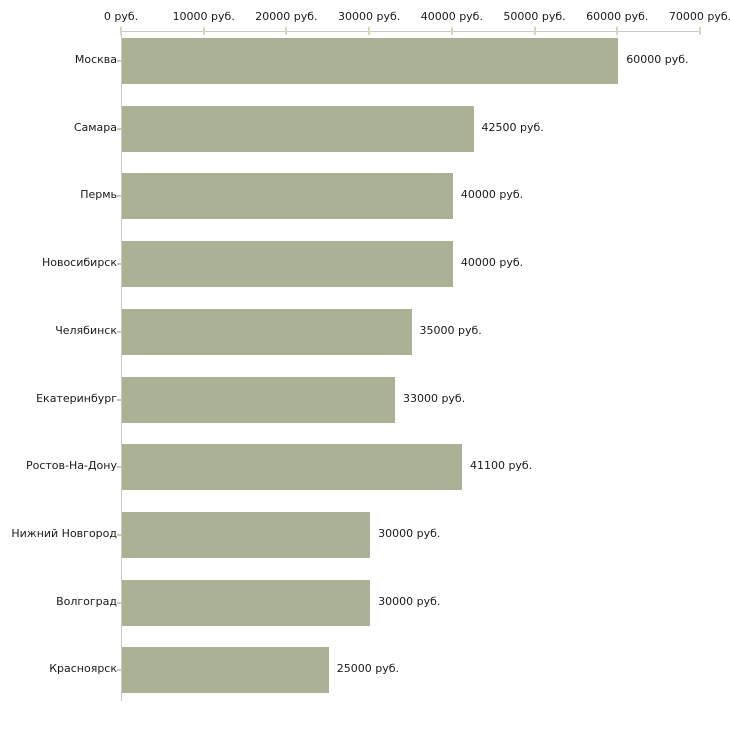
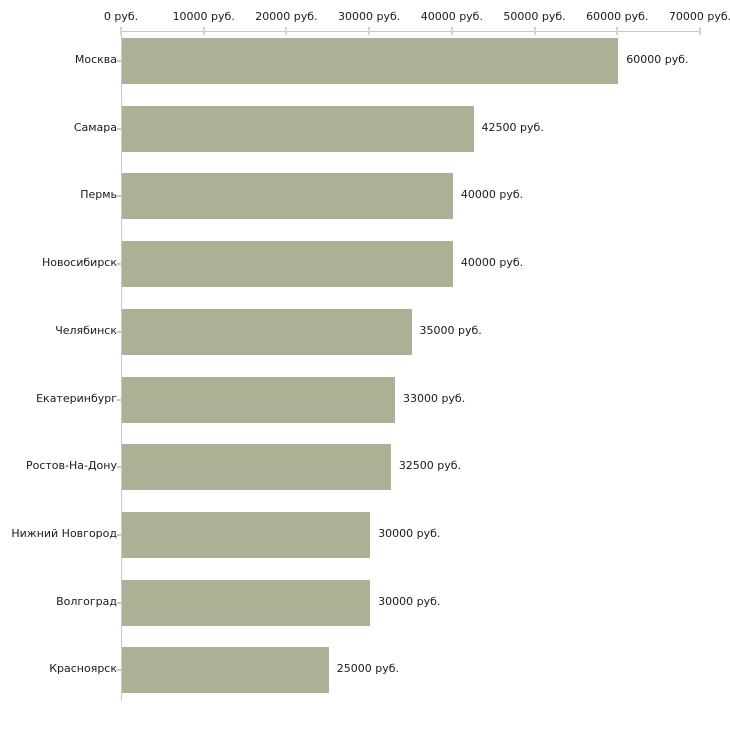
Ростов-На-Дону: 41100 -> 32500
